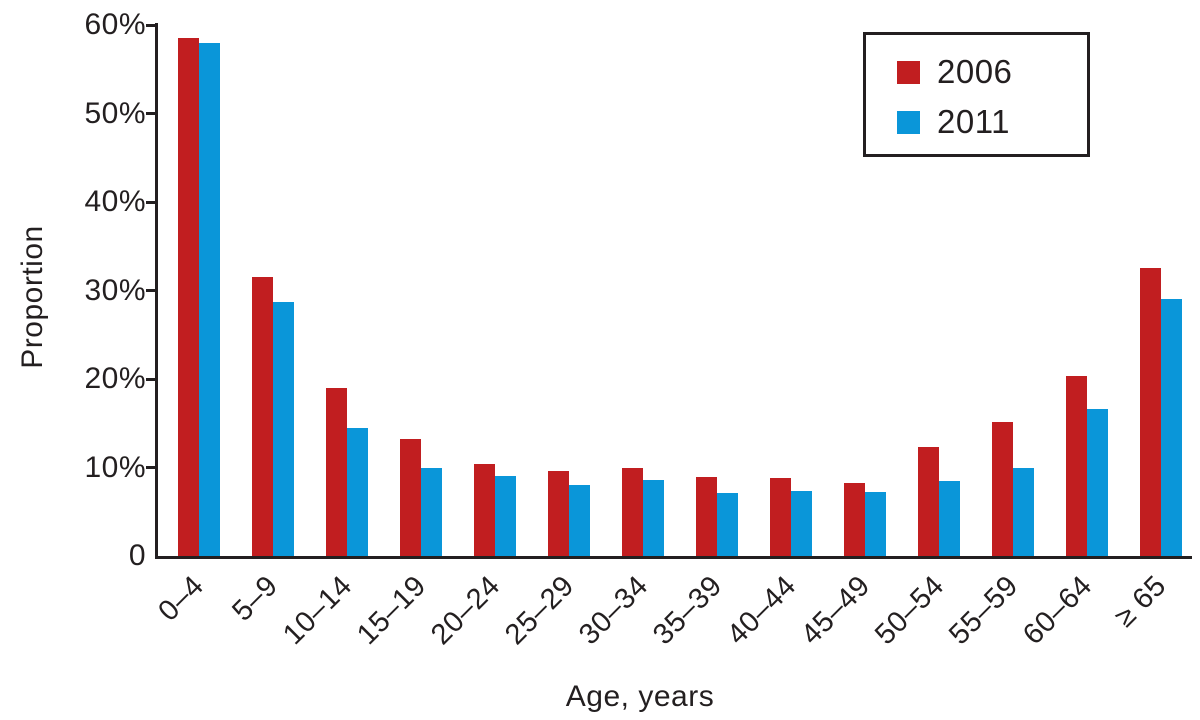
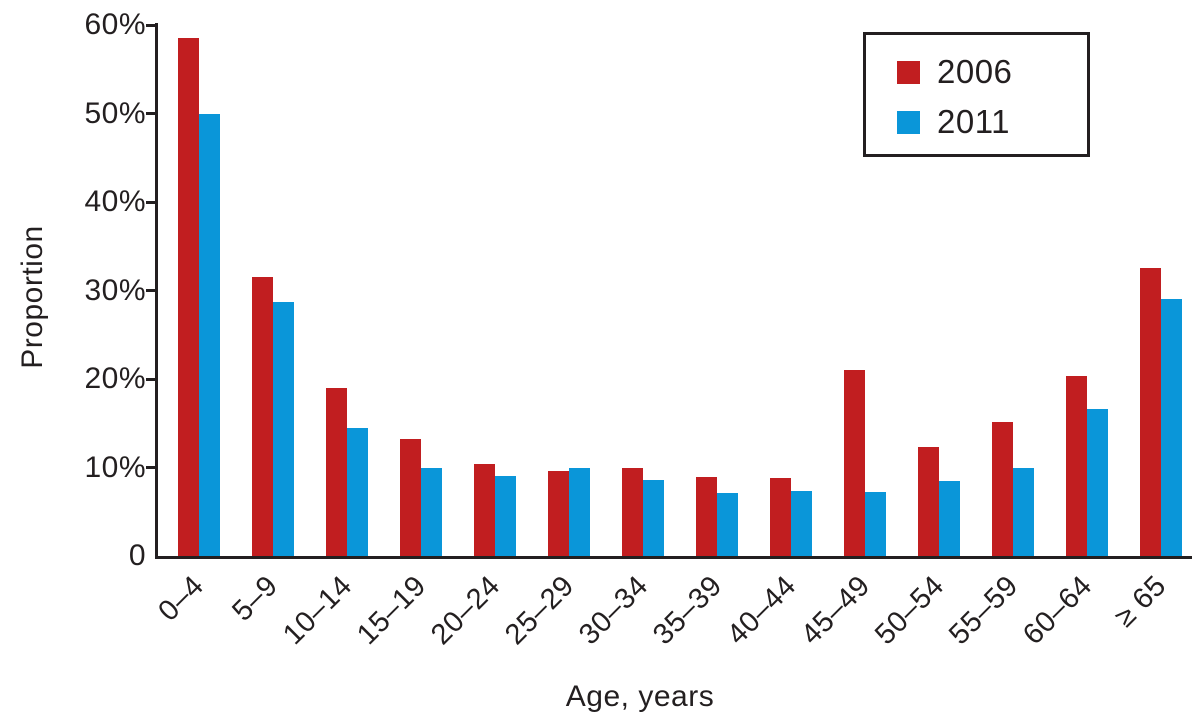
2011/0–4: 58% -> 50%
2011/25–29: 8% -> 10%
2006/45–49: 8% -> 21%
